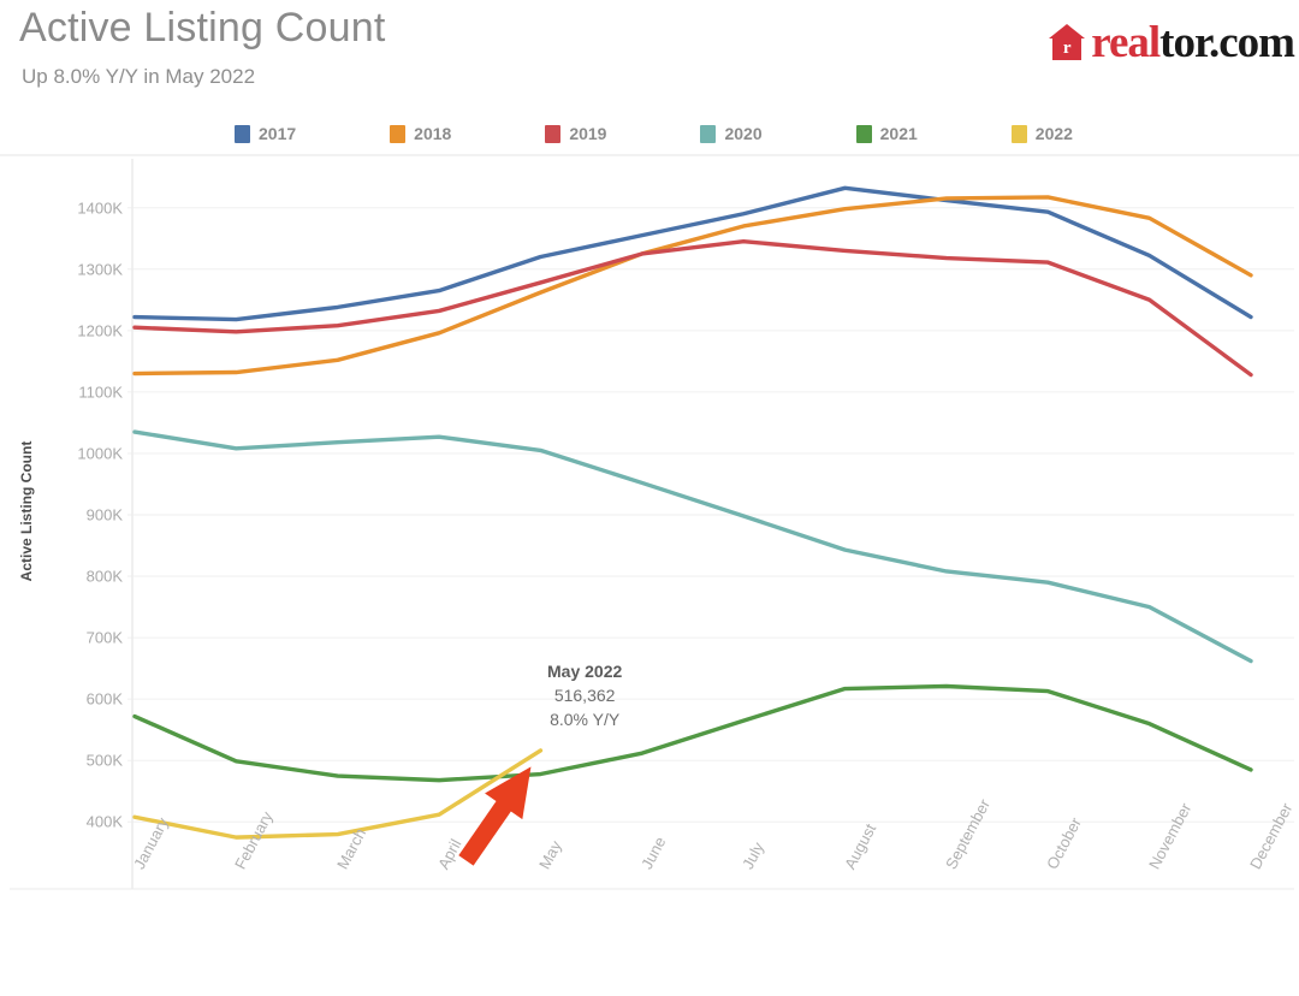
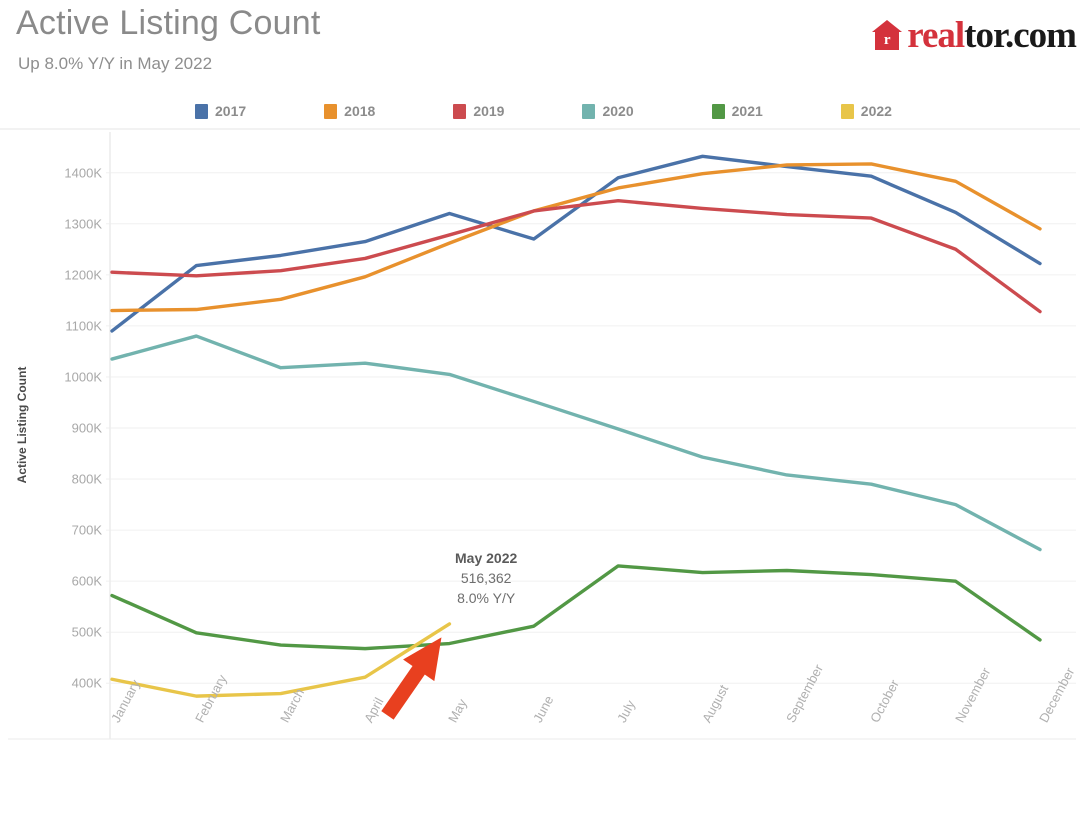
2017/January: 1220K -> 1090K
2020/February: 1010K -> 1080K
2017/June: 1360K -> 1270K
2021/July: 560K -> 630K
2021/November: 560K -> 600K
